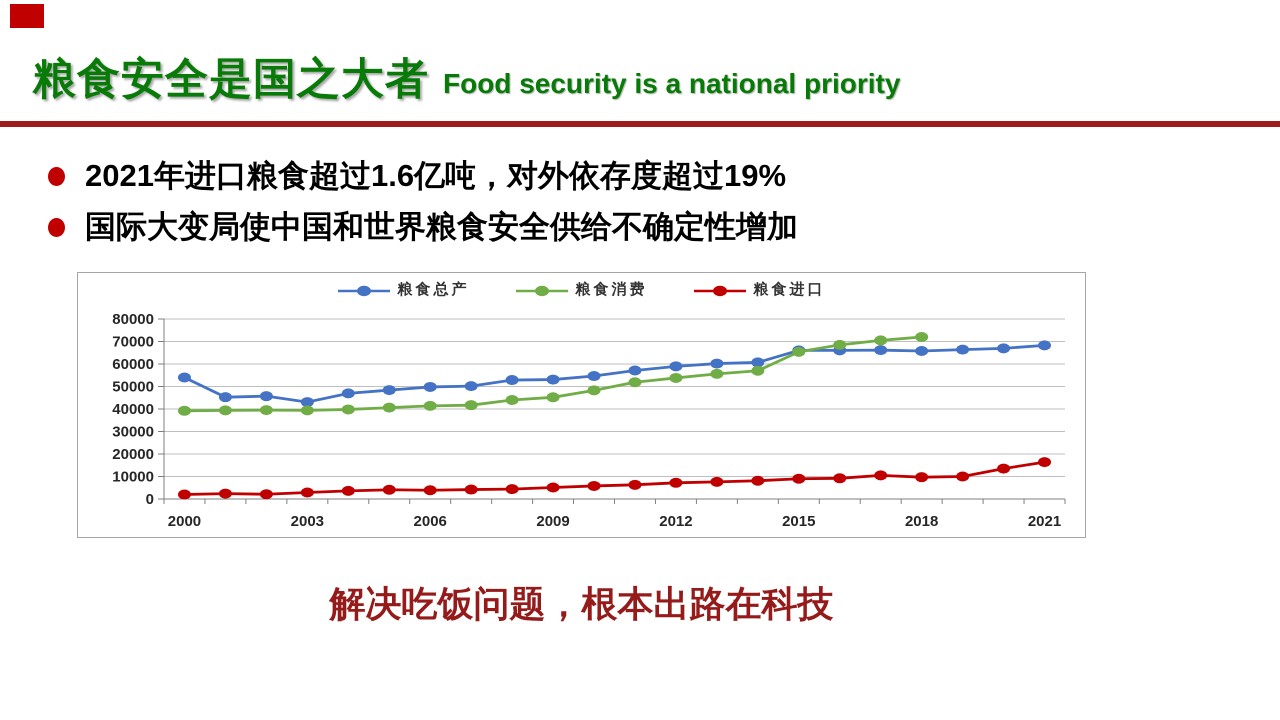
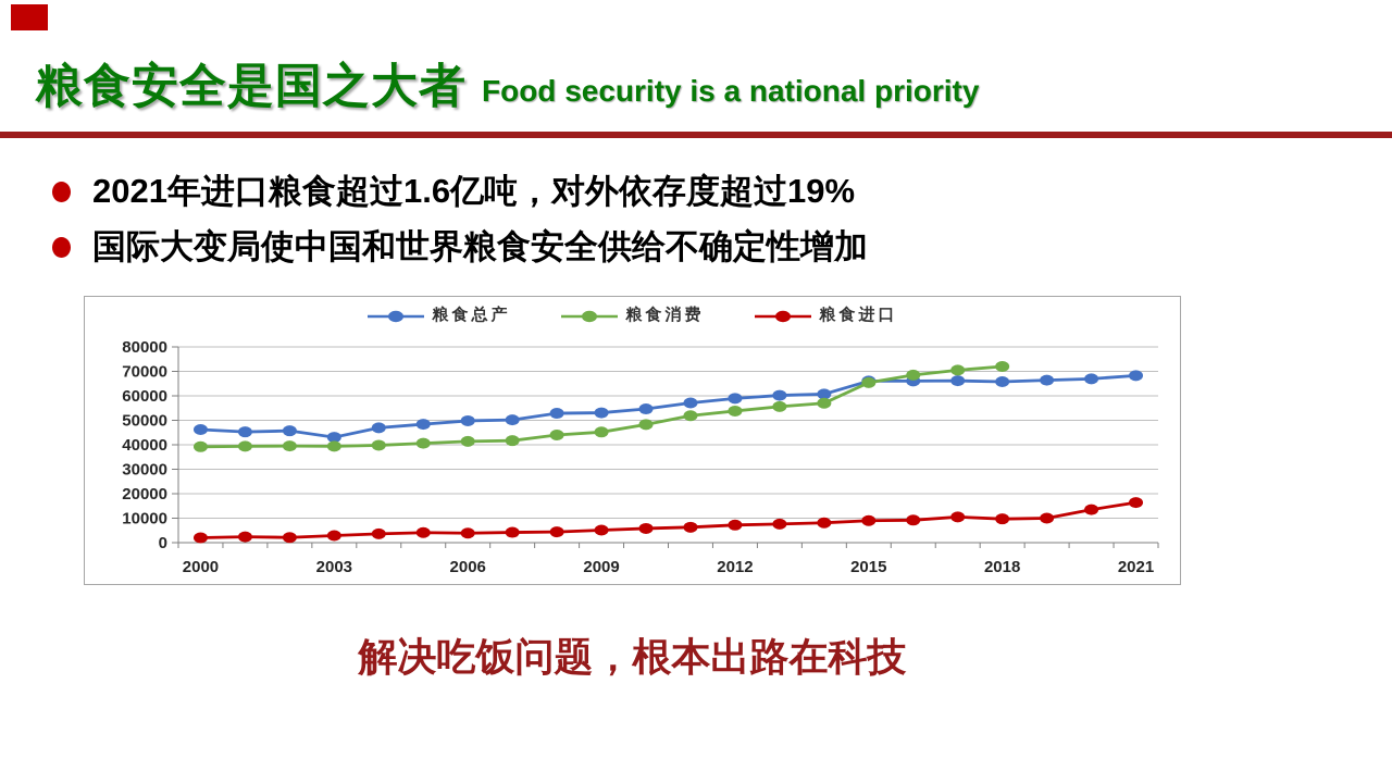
粮食总产/2000: 54000 -> 46000
